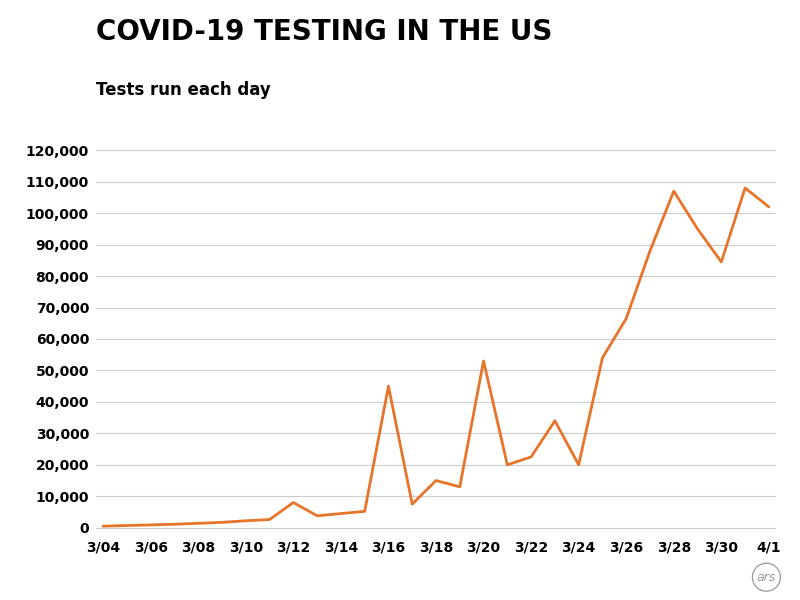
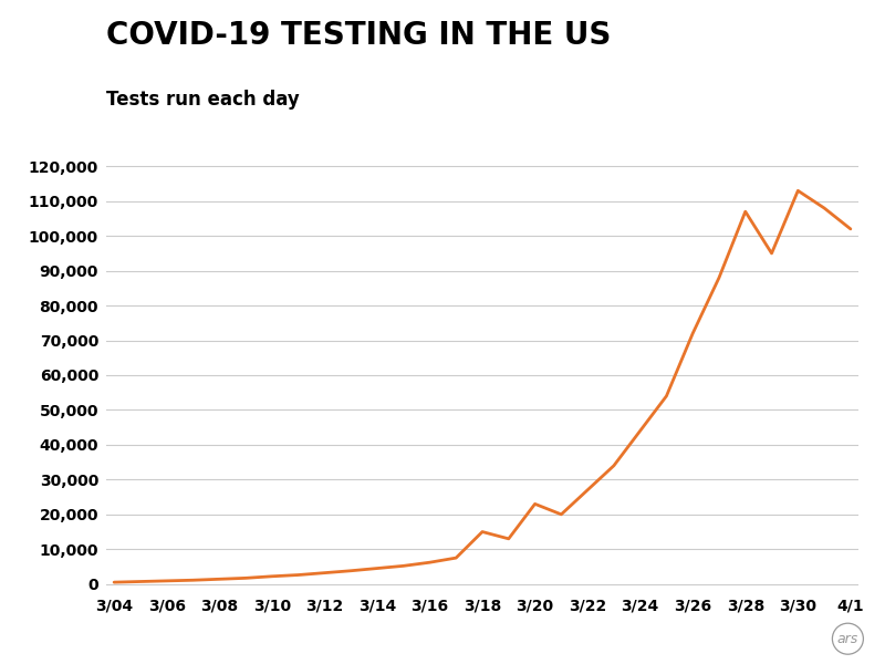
3/12: 8,000 -> 3,200
3/16: 45,000 -> 6,200
3/20: 53,000 -> 23,000
3/22: 22,500 -> 27,000
3/24: 20,000 -> 44,000
3/26: 66,500 -> 72,000
3/30: 84,500 -> 113,000
